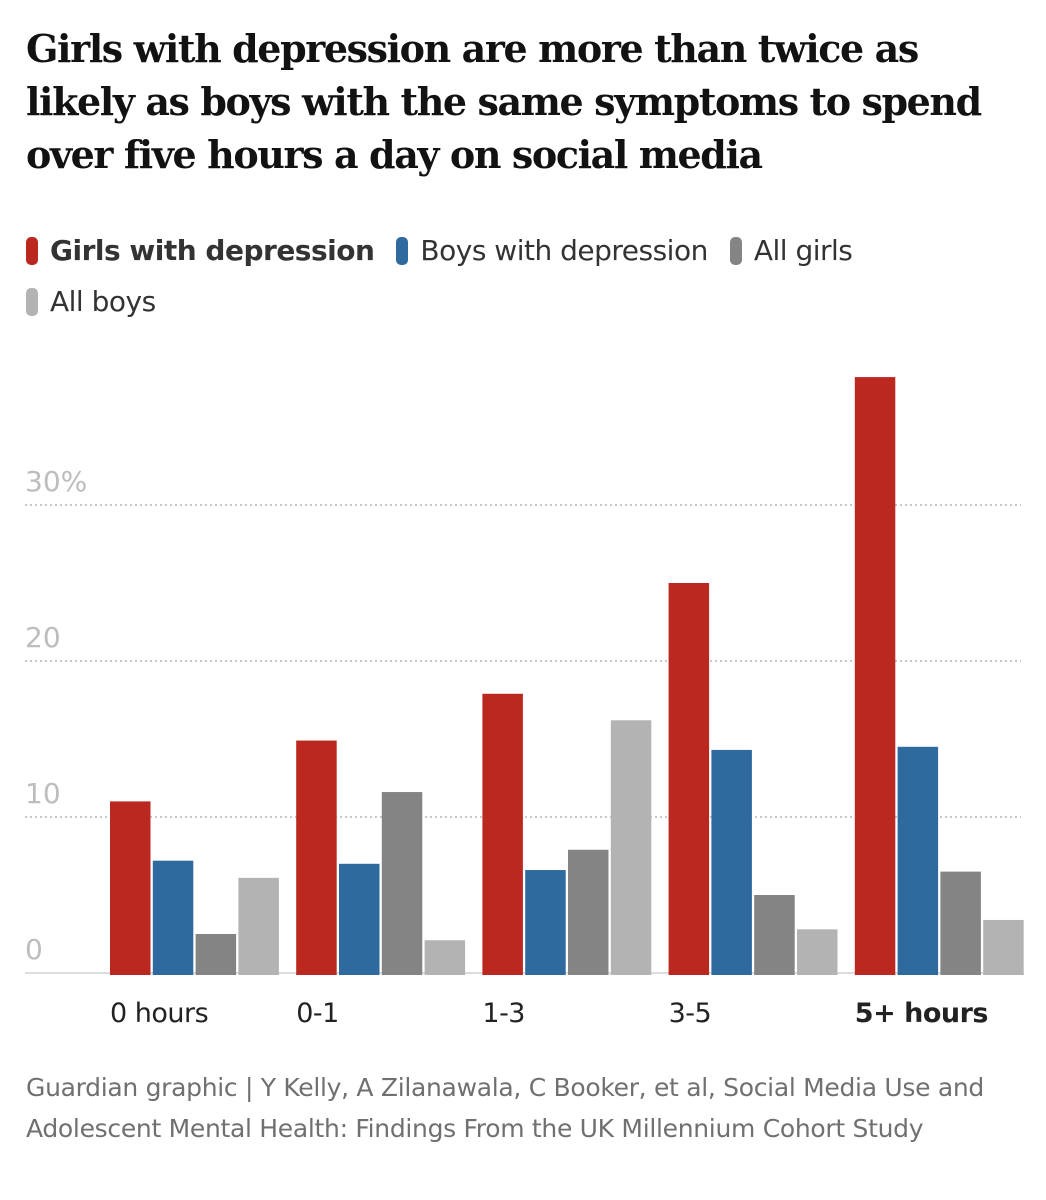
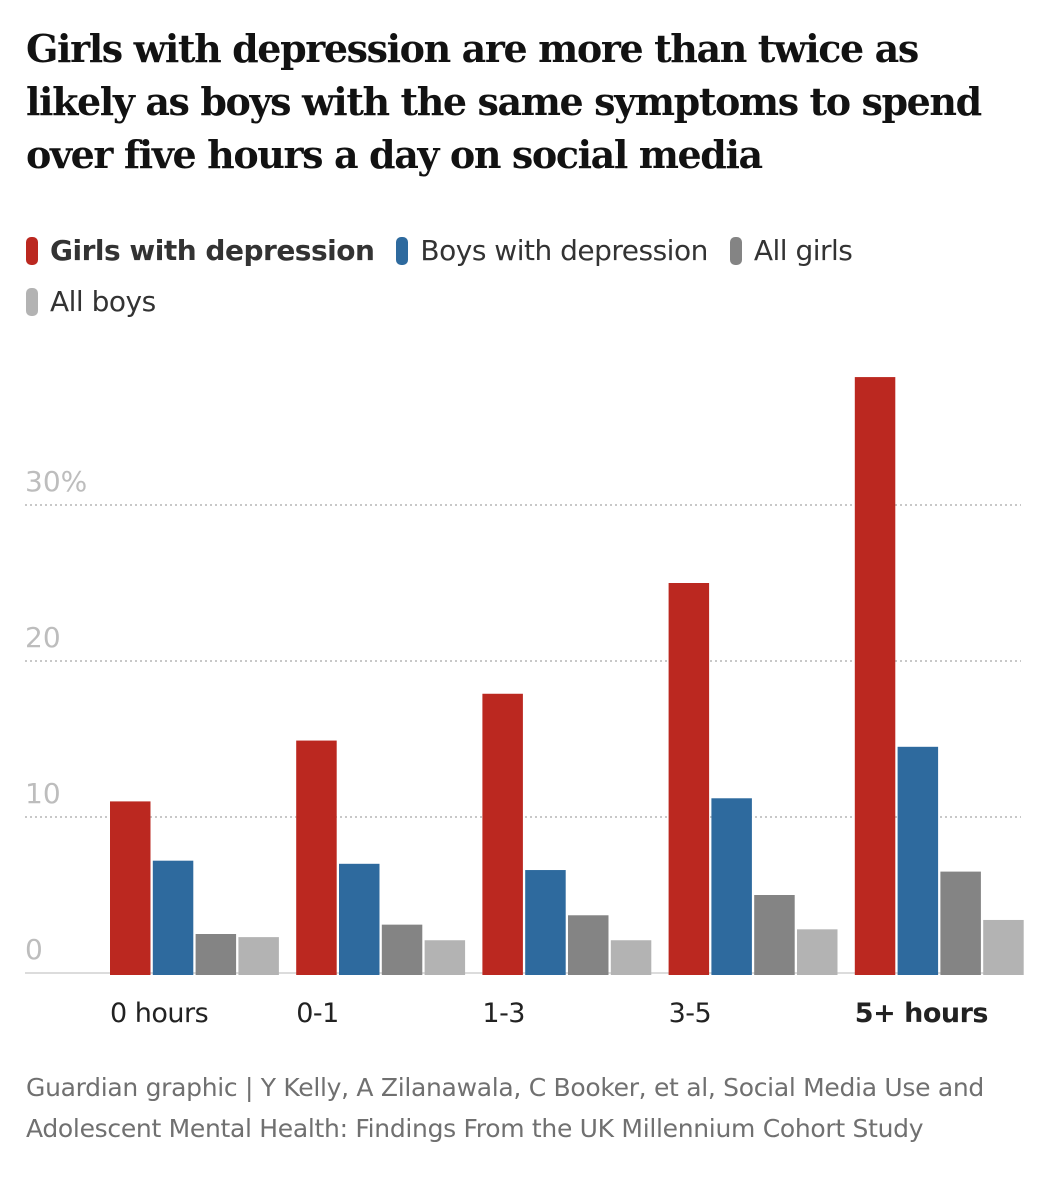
All boys/0 hours: 6.1% -> 2.3%
All girls/0-1: 11.6% -> 3.1%
All girls/1-3: 7.9% -> 3.7%
All boys/1-3: 16.2% -> 2.1%
Boys with depression/3-5: 14.3% -> 11.2%
